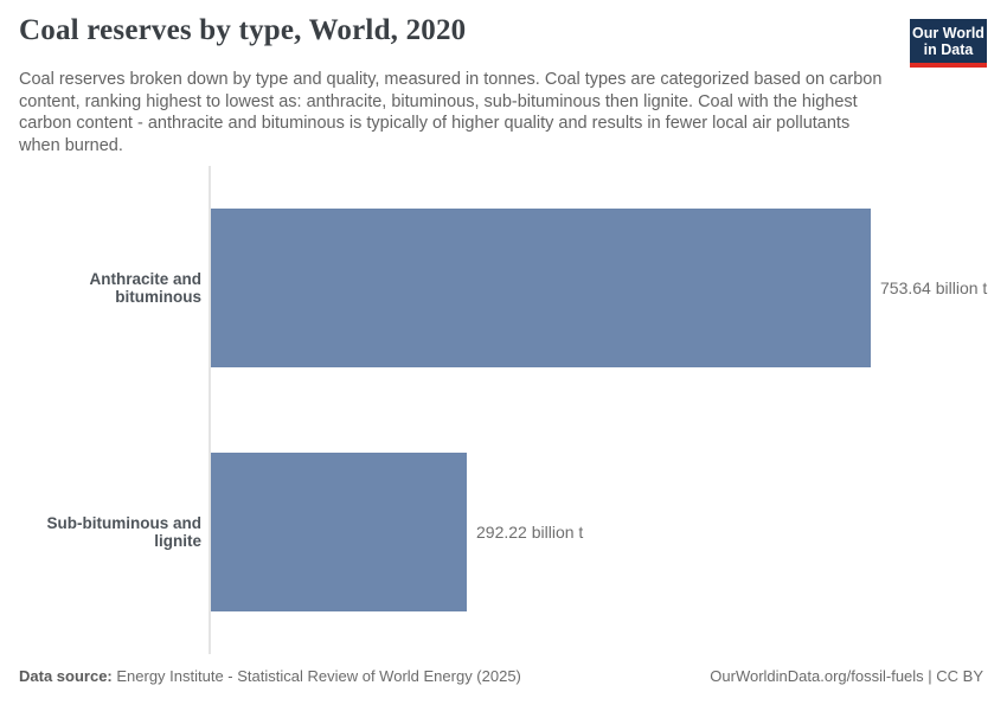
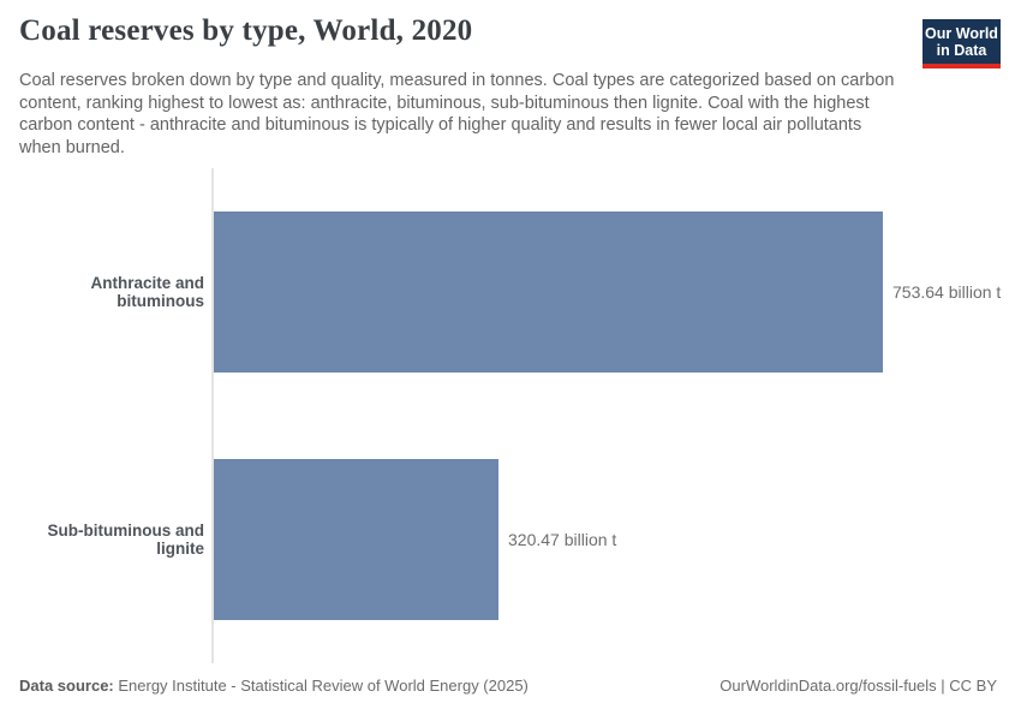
Sub-bituminous and lignite: 292.22 -> 320.47
